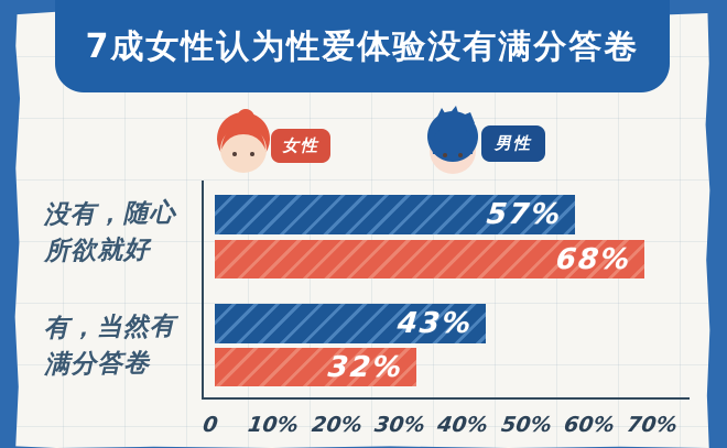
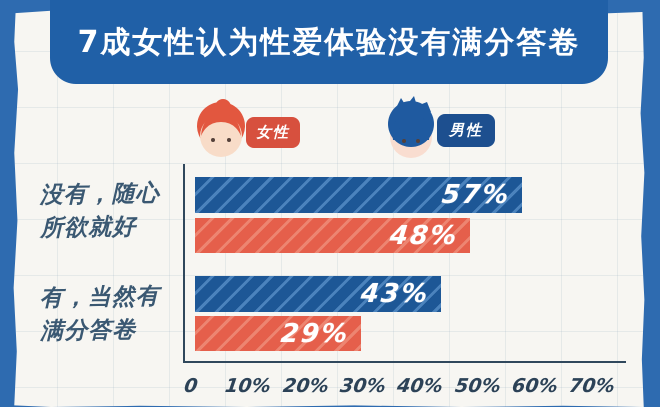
女性/没有，随心所欲就好: 68% -> 48%
女性/有，当然有满分答卷: 32% -> 29%
